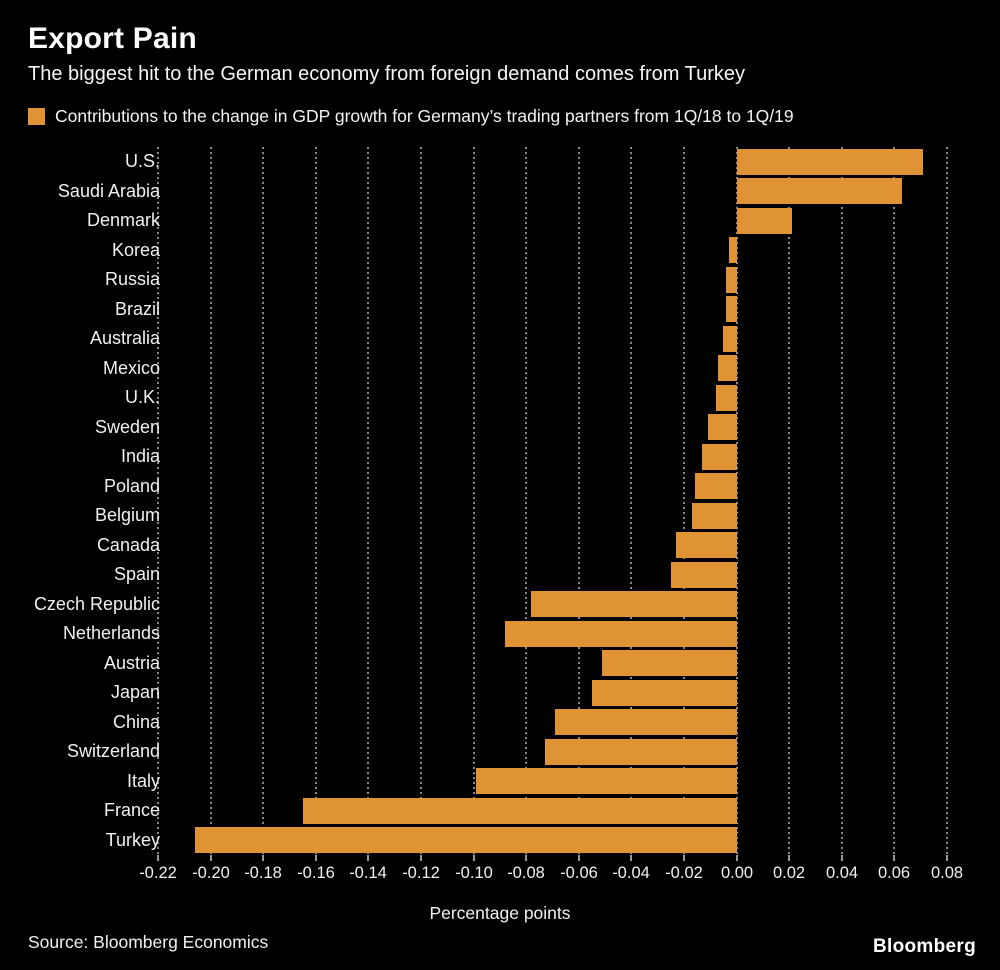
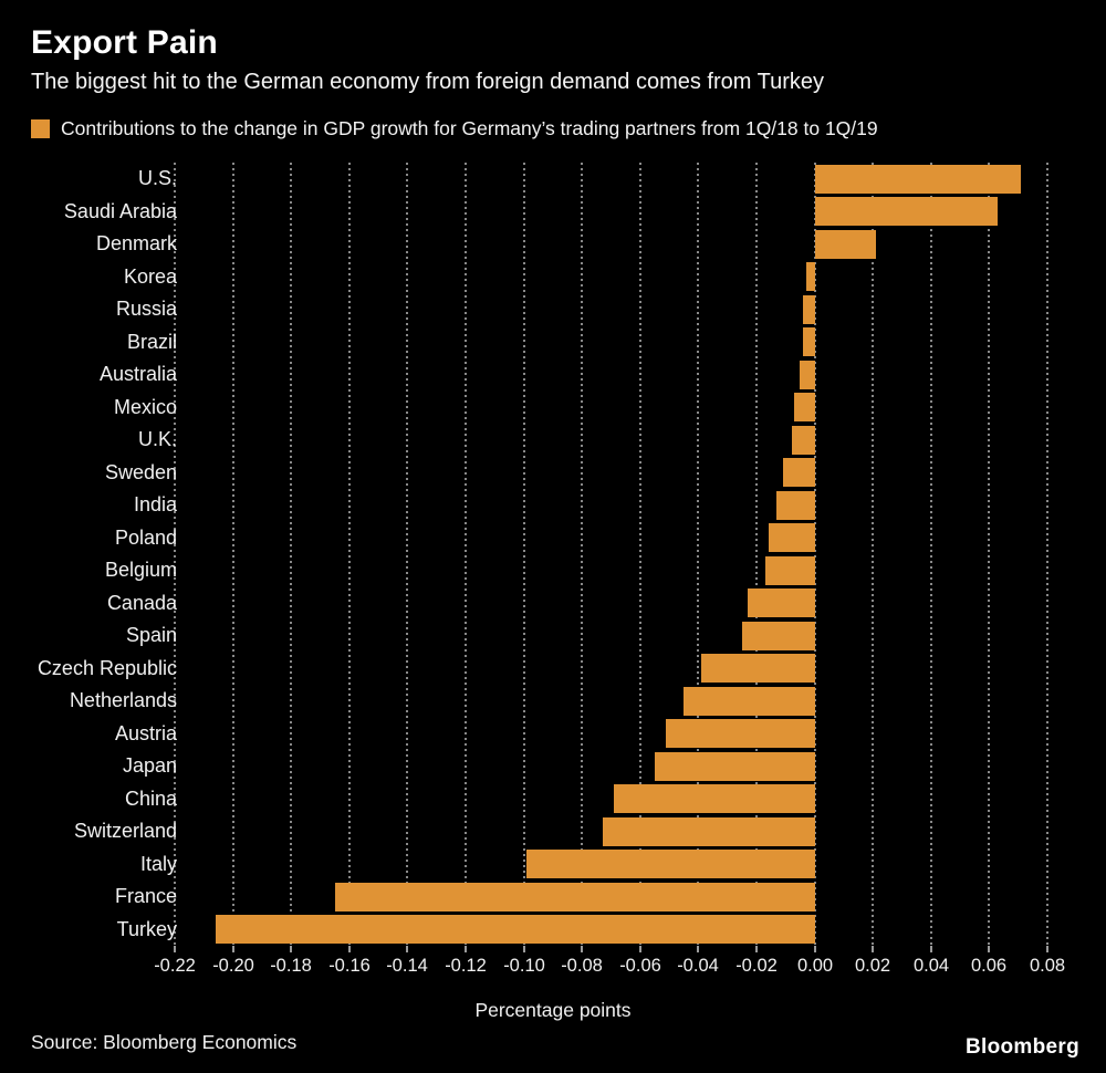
Czech Republic: -0.078 -> -0.039
Netherlands: -0.088 -> -0.045
